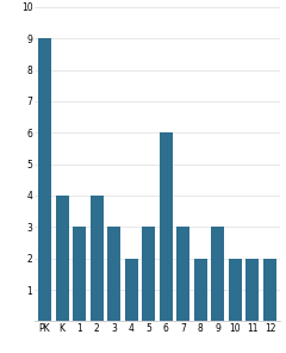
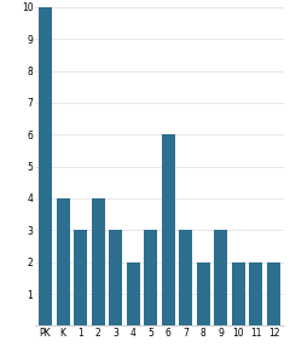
PK: 9 -> 10
